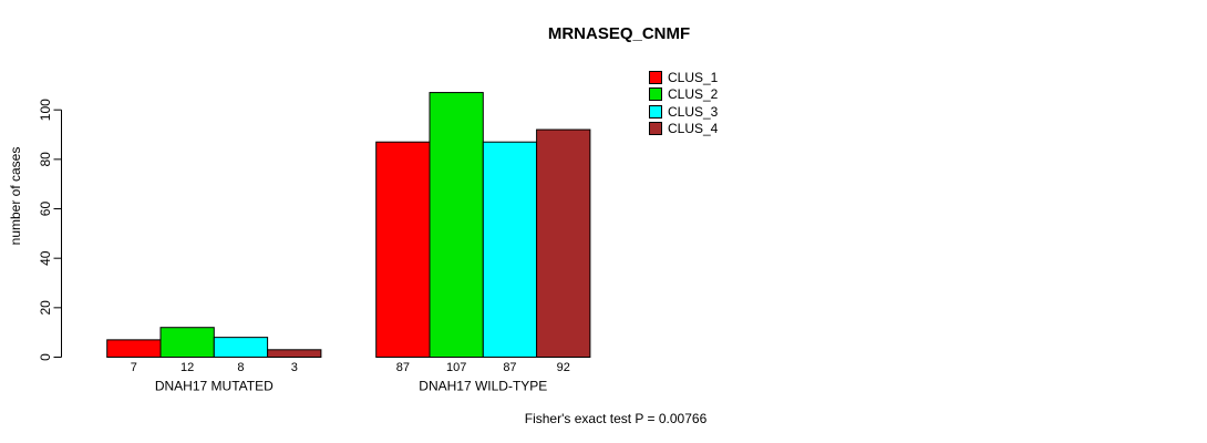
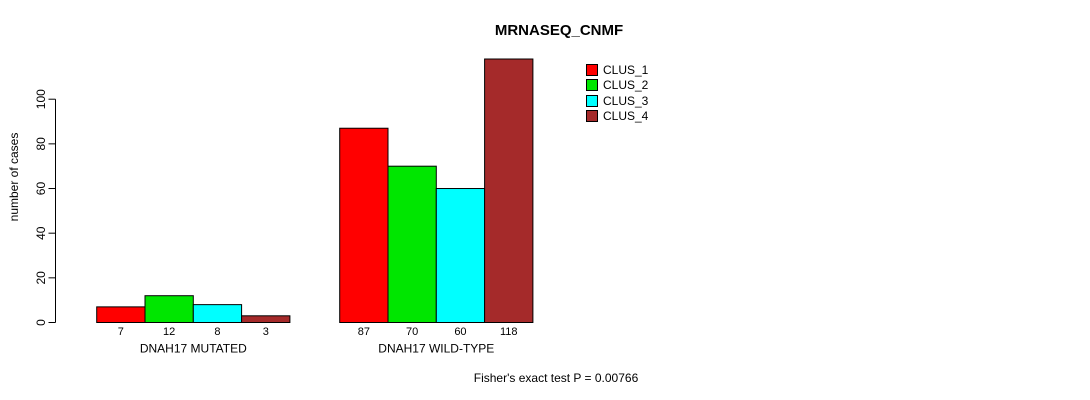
CLUS_2/DNAH17 WILD-TYPE: 107 -> 70
CLUS_3/DNAH17 WILD-TYPE: 87 -> 60
CLUS_4/DNAH17 WILD-TYPE: 92 -> 118
